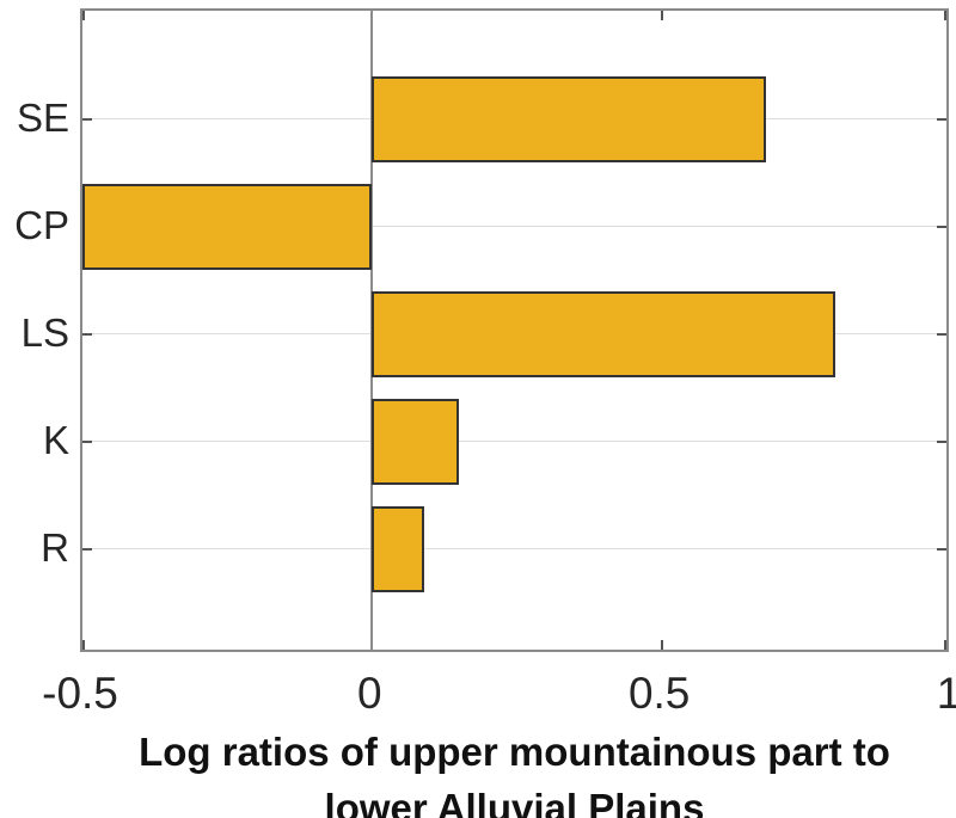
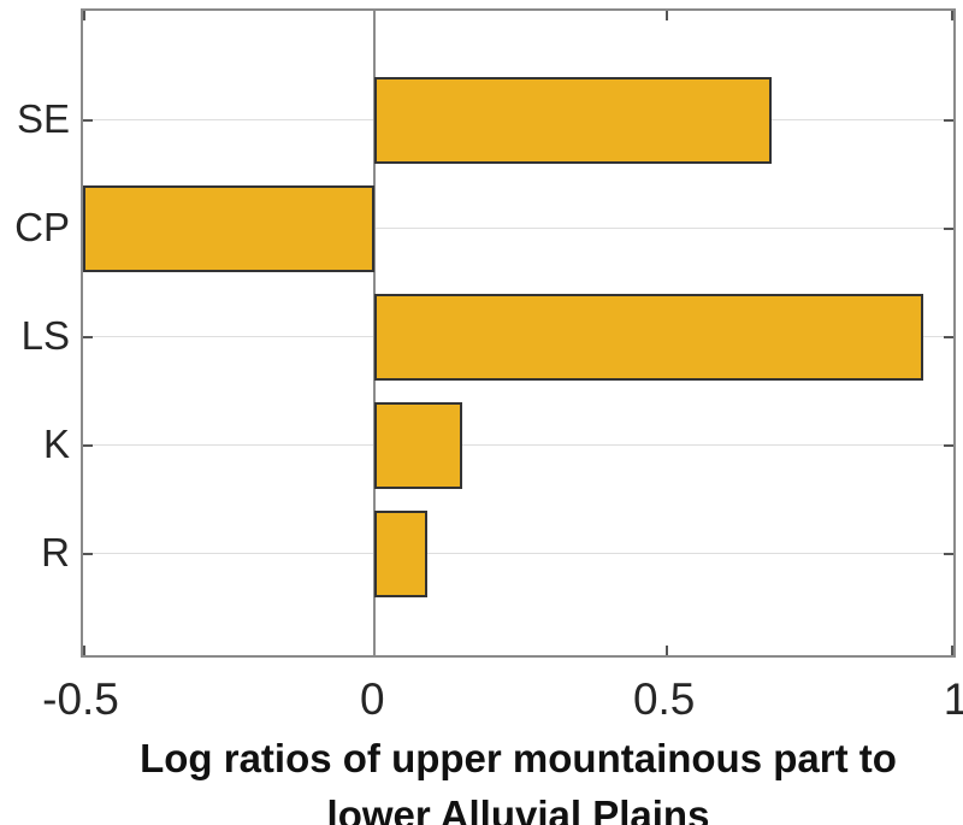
LS: 0.80 -> 0.94
